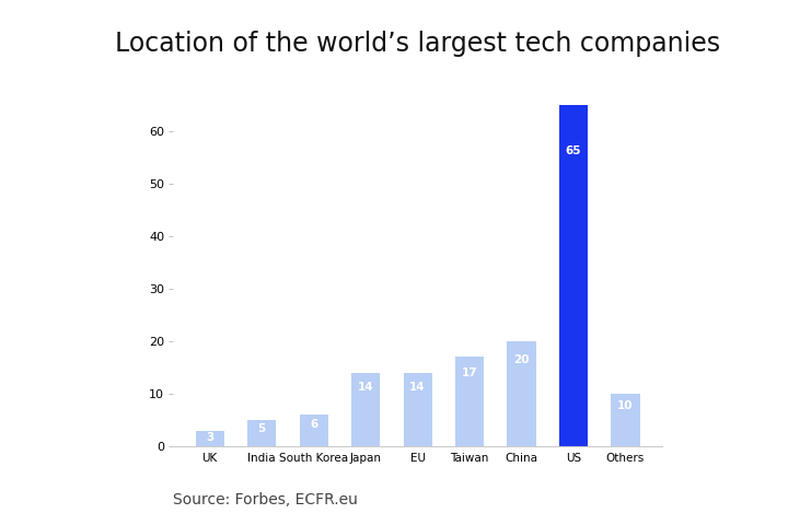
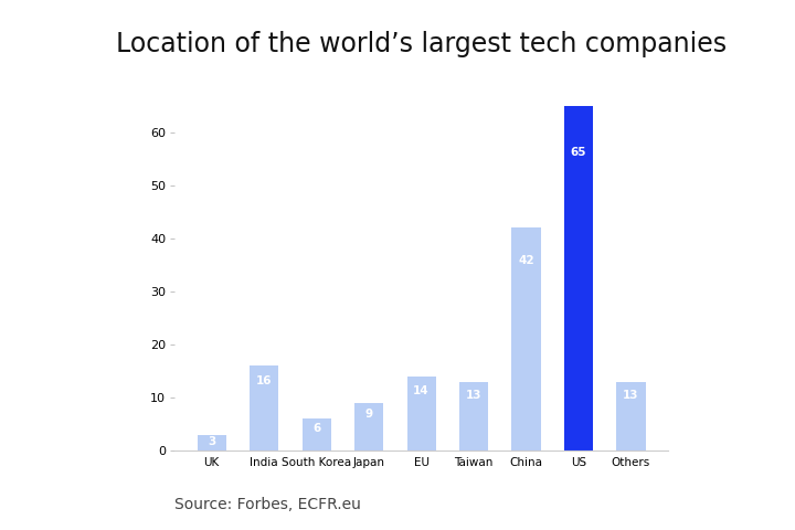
India: 5 -> 16
Japan: 14 -> 9
Taiwan: 17 -> 13
China: 20 -> 42
Others: 10 -> 13
